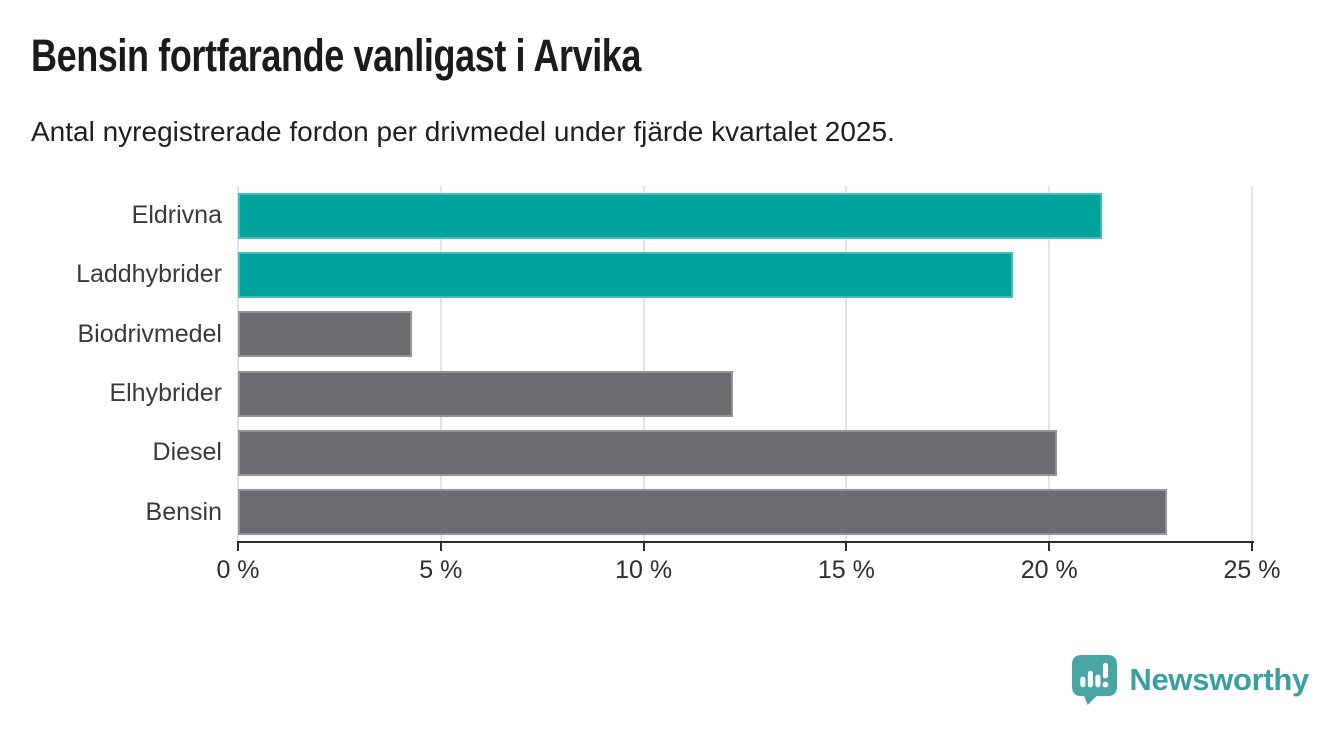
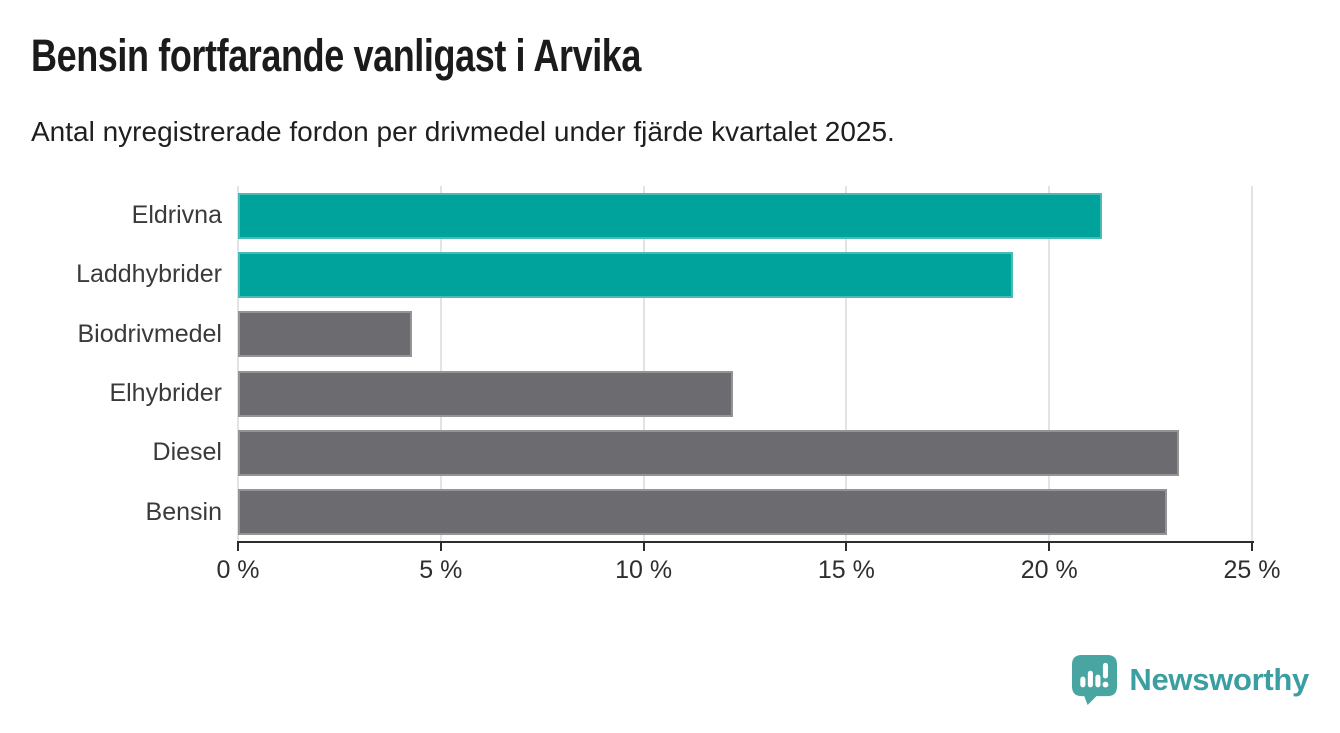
Diesel: 20.2% -> 23.2%
